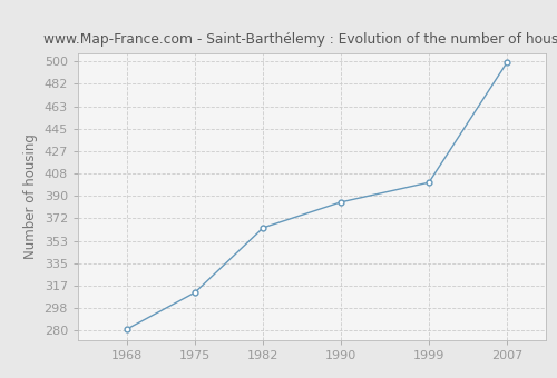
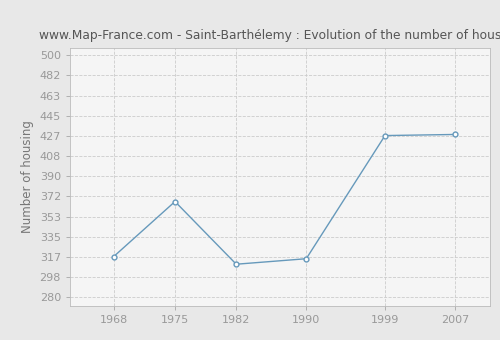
1968: 281 -> 317
1975: 311 -> 367
1982: 364 -> 310
1990: 385 -> 315
1999: 401 -> 427
2007: 499 -> 428
